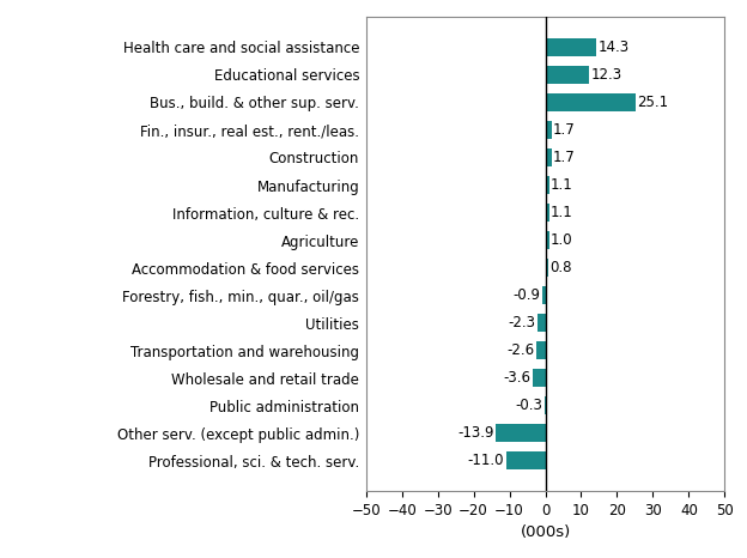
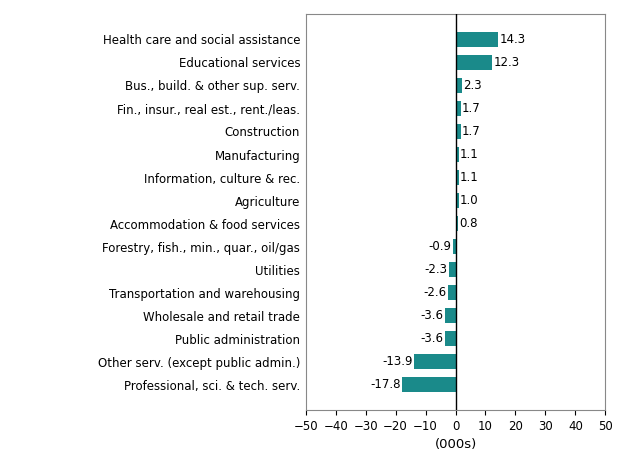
Bus., build. & other sup. serv.: 25.1 -> 2.3
Public administration: -0.3 -> -3.6
Professional, sci. & tech. serv.: -11.0 -> -17.8
